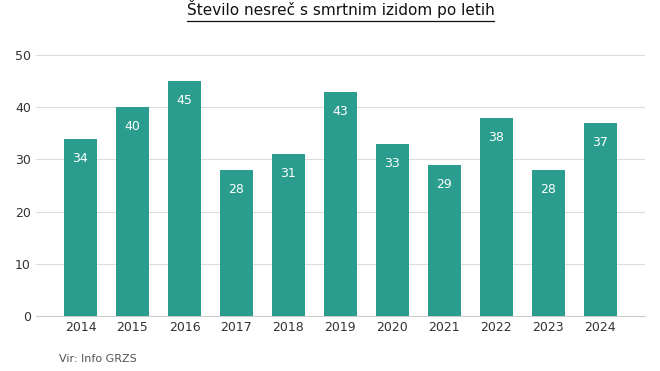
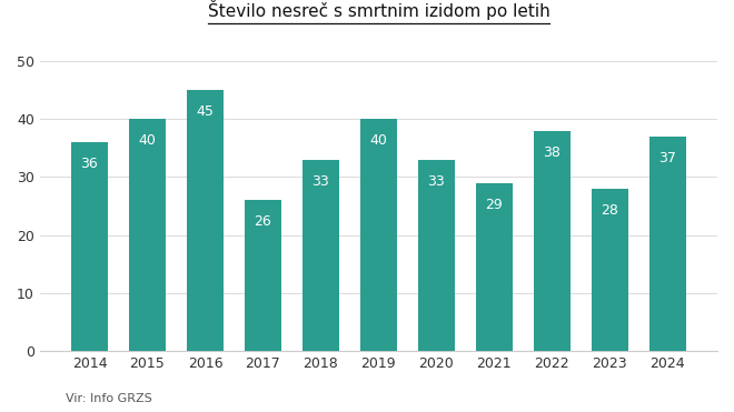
2014: 34 -> 36
2017: 28 -> 26
2018: 31 -> 33
2019: 43 -> 40
